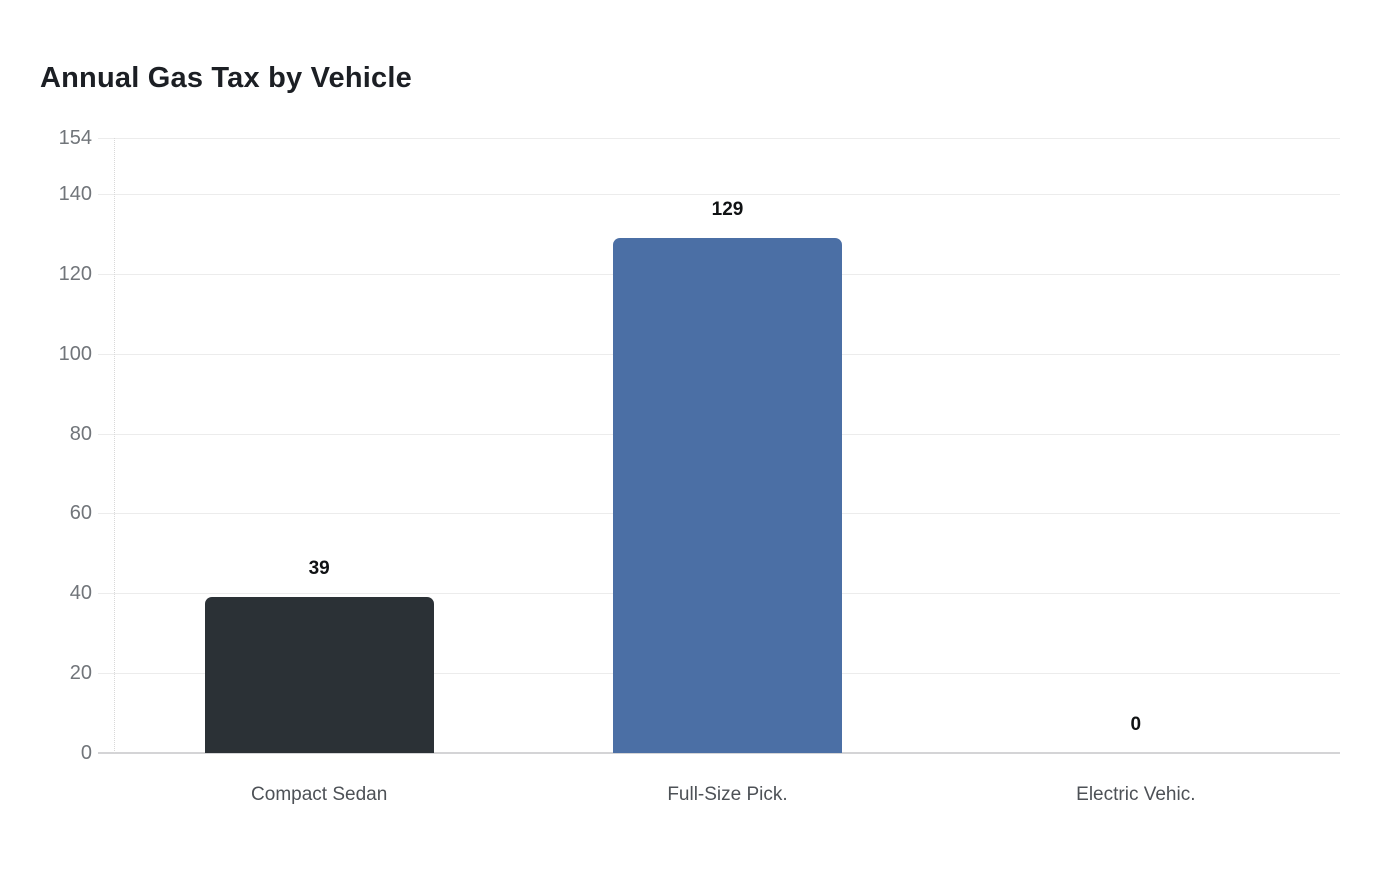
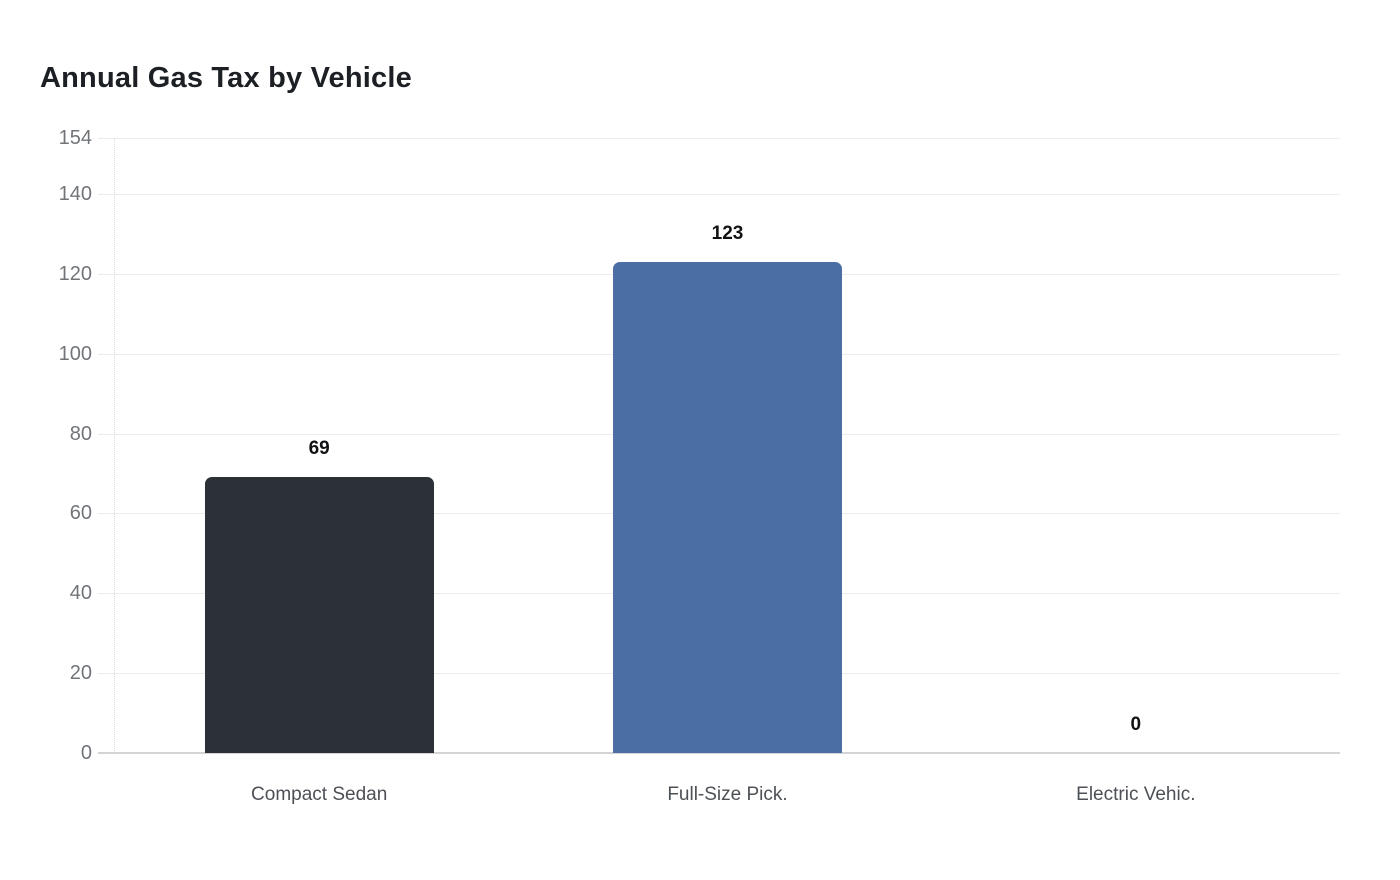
Compact Sedan: 39 -> 69
Full-Size Pick.: 129 -> 123
